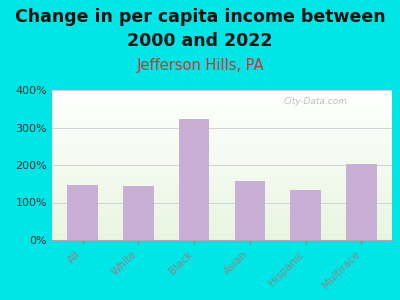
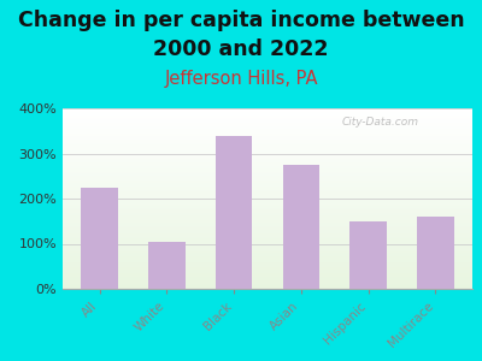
All: 148% -> 225%
White: 143% -> 105%
Black: 323% -> 340%
Asian: 158% -> 275%
Hispanic: 133% -> 150%
Multirace: 204% -> 160%
